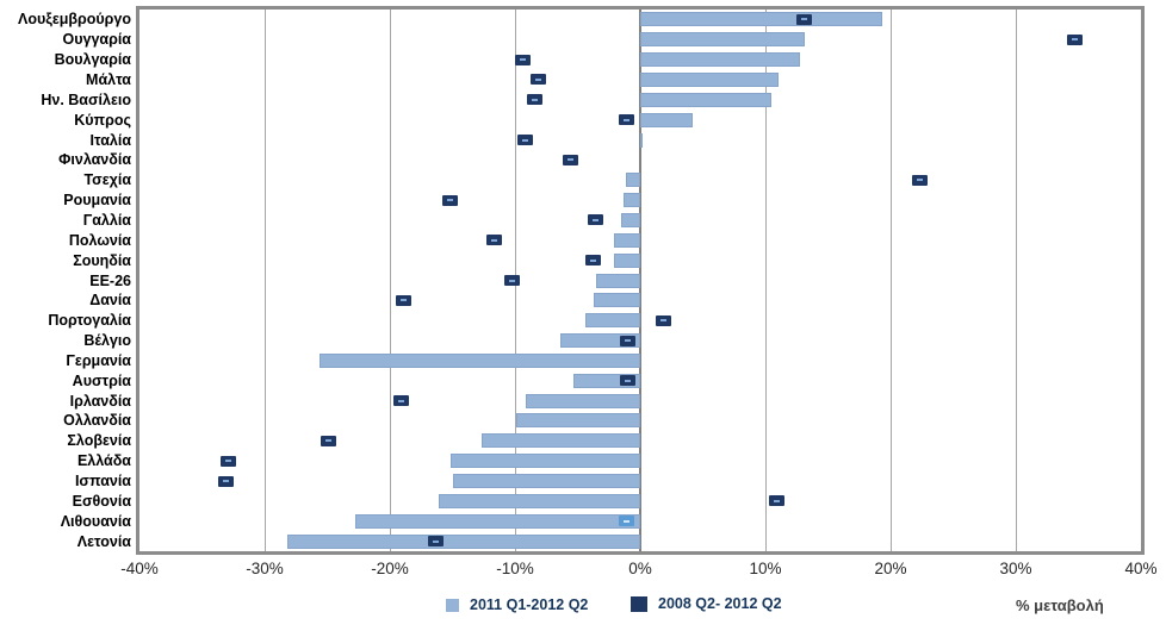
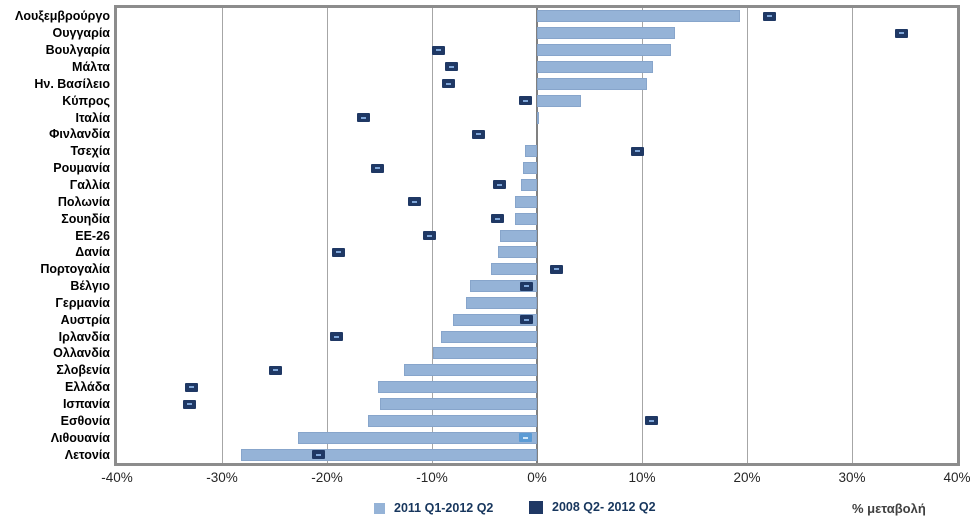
2008 Q2- 2012 Q2/Λουξεμβρούργο: 13.1% -> 22.1%
2008 Q2- 2012 Q2/Ιταλία: -9.2% -> -16.5%
2008 Q2- 2012 Q2/Τσεχία: 22.3% -> 9.6%
2011 Q1-2012 Q2/Γερμανία: -25.6% -> -6.8%
2011 Q1-2012 Q2/Αυστρία: -5.3% -> -8.0%
2008 Q2- 2012 Q2/Λετονία: -16.3% -> -20.8%
